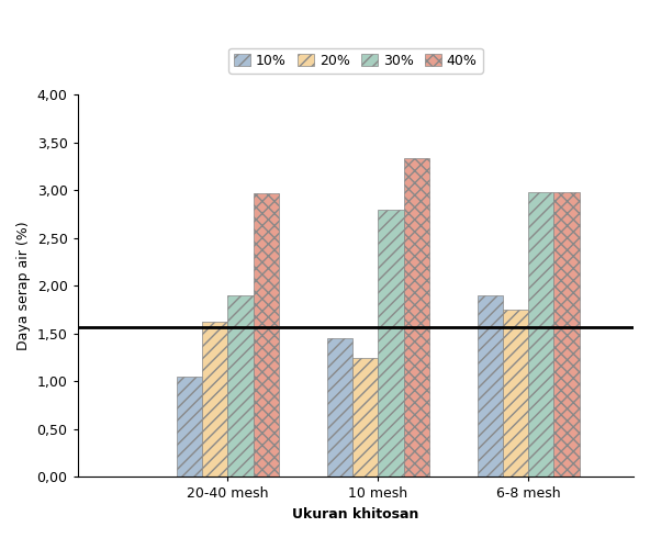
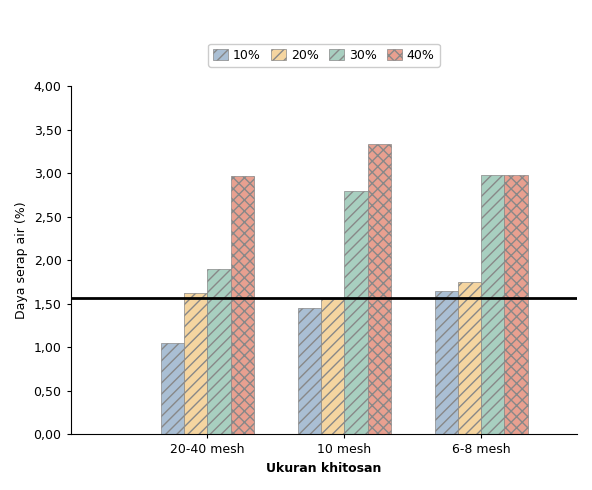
20%/10 mesh: 1,24 -> 1,55
10%/6-8 mesh: 1,90 -> 1,65
